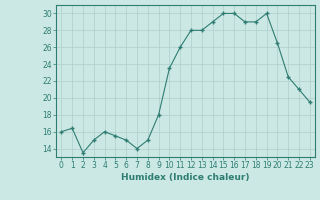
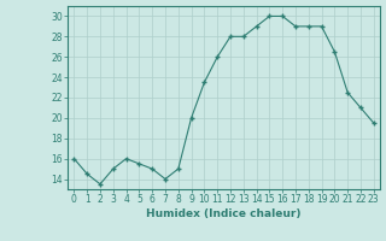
1: 16.4 -> 14.5
9: 18.0 -> 20.0
19: 30.0 -> 29.0
